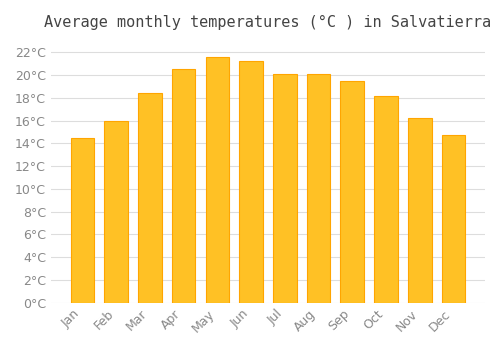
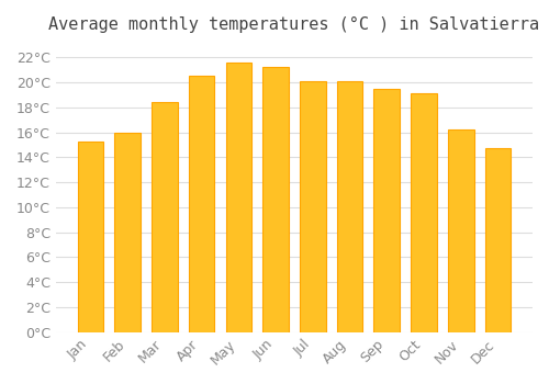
Jan: 14.5°C -> 15.3°C
Oct: 18.2°C -> 19.1°C
